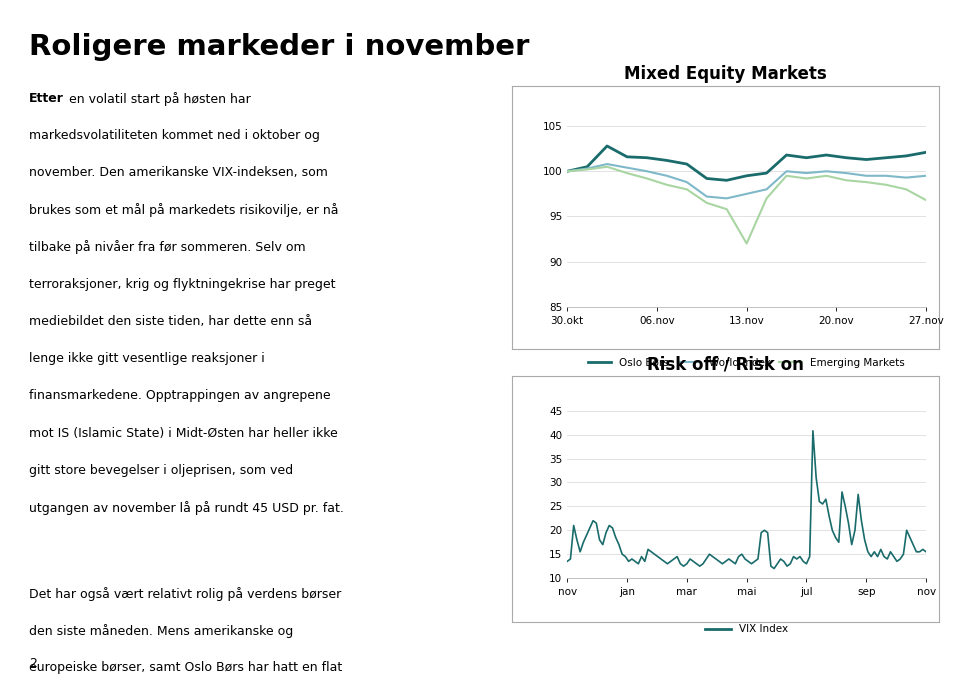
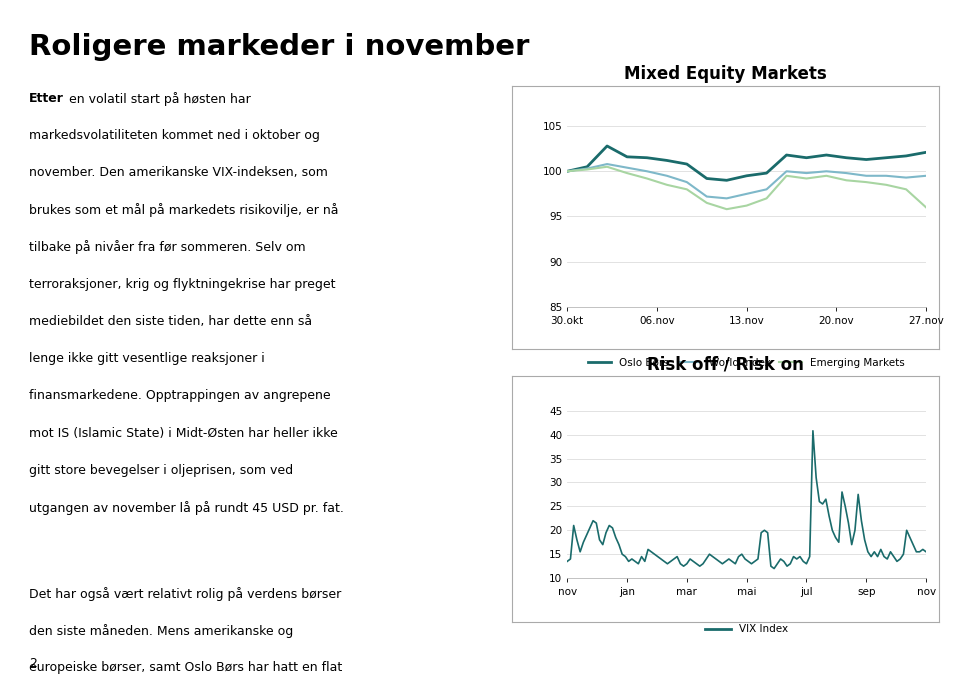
Emerging Markets/13.nov: 92.0 -> 96.2
Emerging Markets/27.nov: 96.8 -> 96.0
